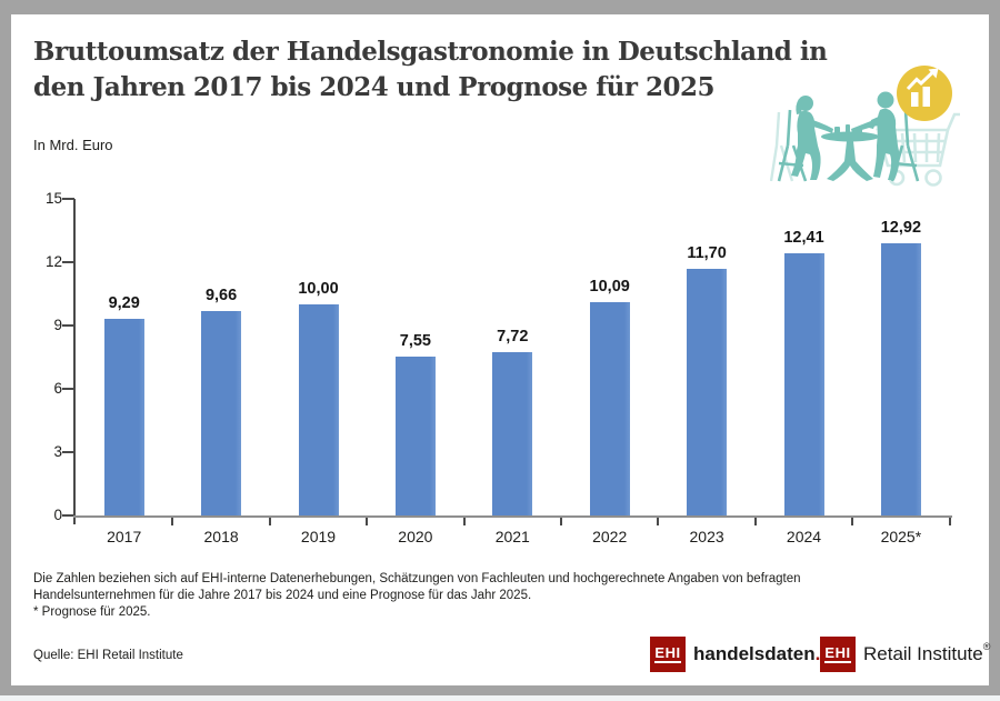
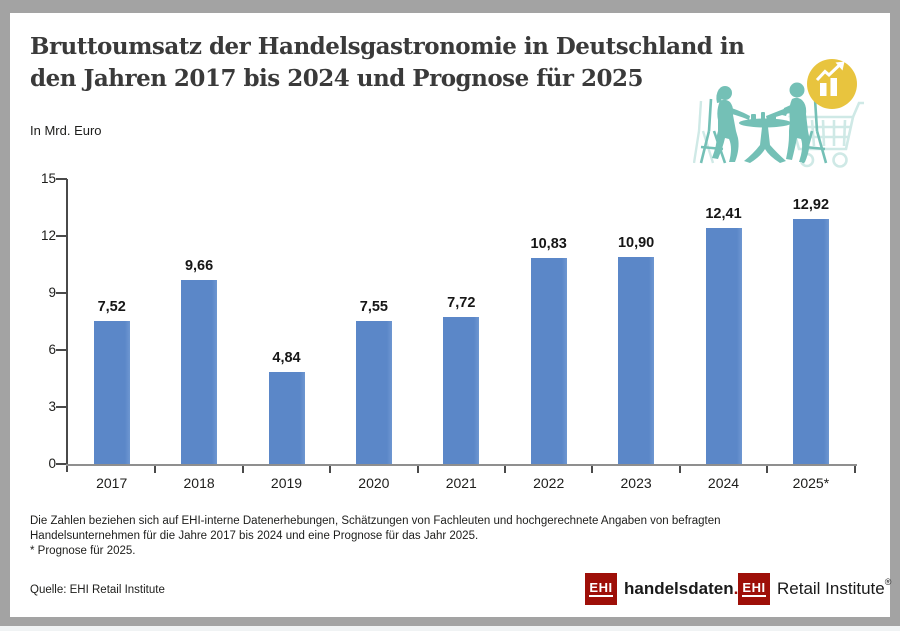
2017: 9,29 -> 7,52
2019: 10,00 -> 4,84
2022: 10,09 -> 10,83
2023: 11,70 -> 10,90
